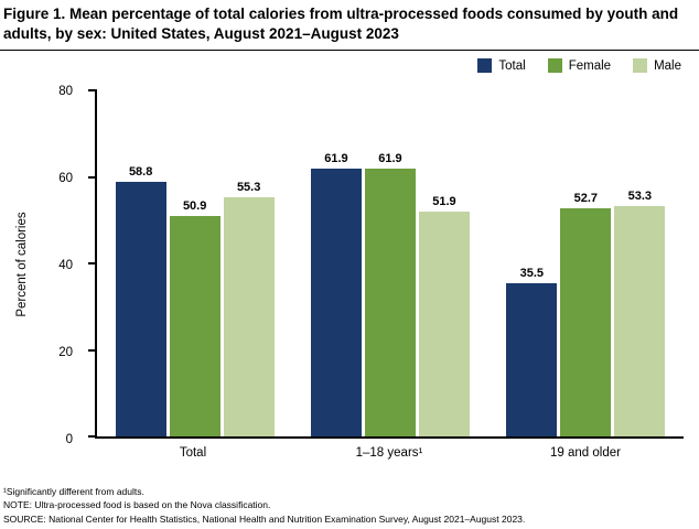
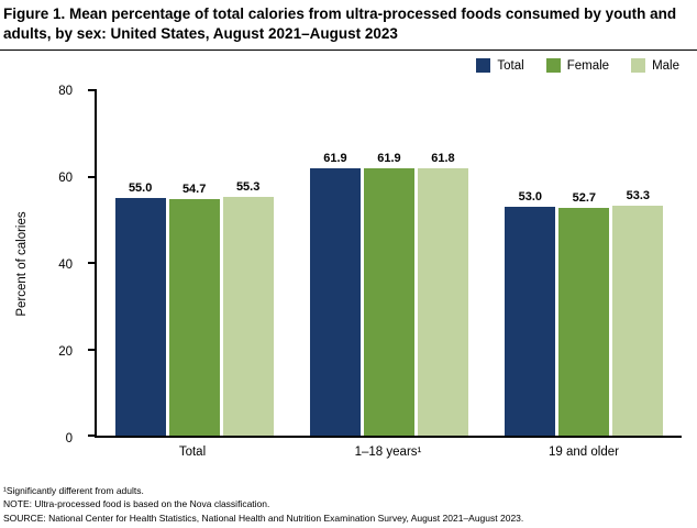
Total/Total: 58.8 -> 55.0
Female/Total: 50.9 -> 54.7
Male/1–18 years¹: 51.9 -> 61.8
Total/19 and older: 35.5 -> 53.0
